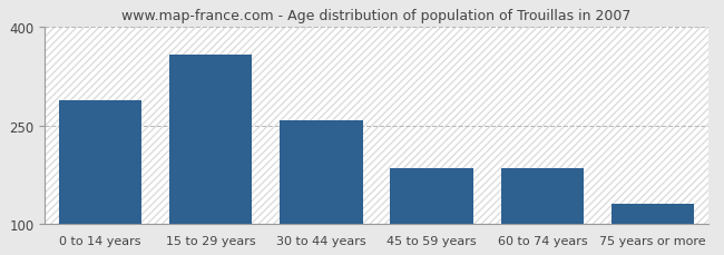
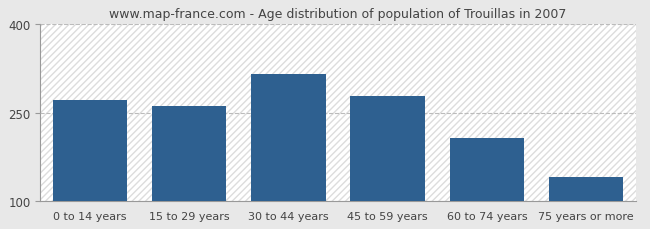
0 to 14 years: 288 -> 272
15 to 29 years: 358 -> 262
30 to 44 years: 258 -> 315
45 to 59 years: 184 -> 278
60 to 74 years: 184 -> 207
75 years or more: 130 -> 140
